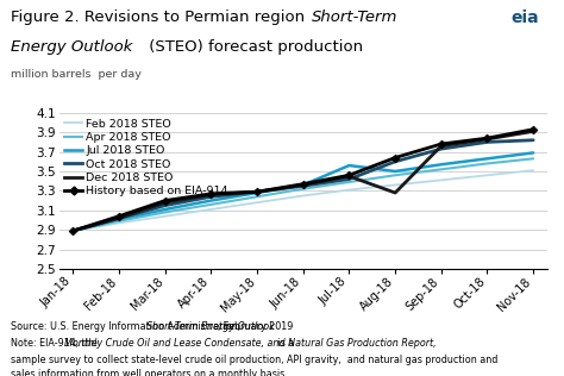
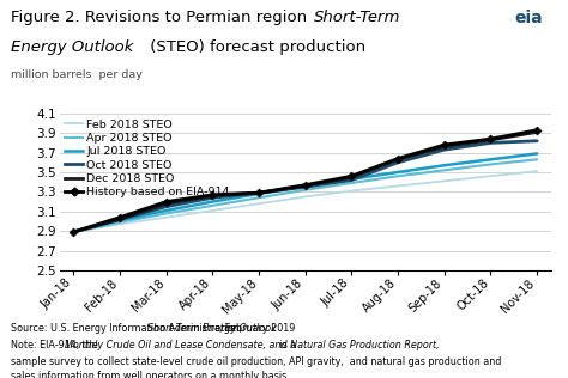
Jul 2018 STEO/Jul-18: 3.56 -> 3.43
Dec 2018 STEO/Aug-18: 3.28 -> 3.63
